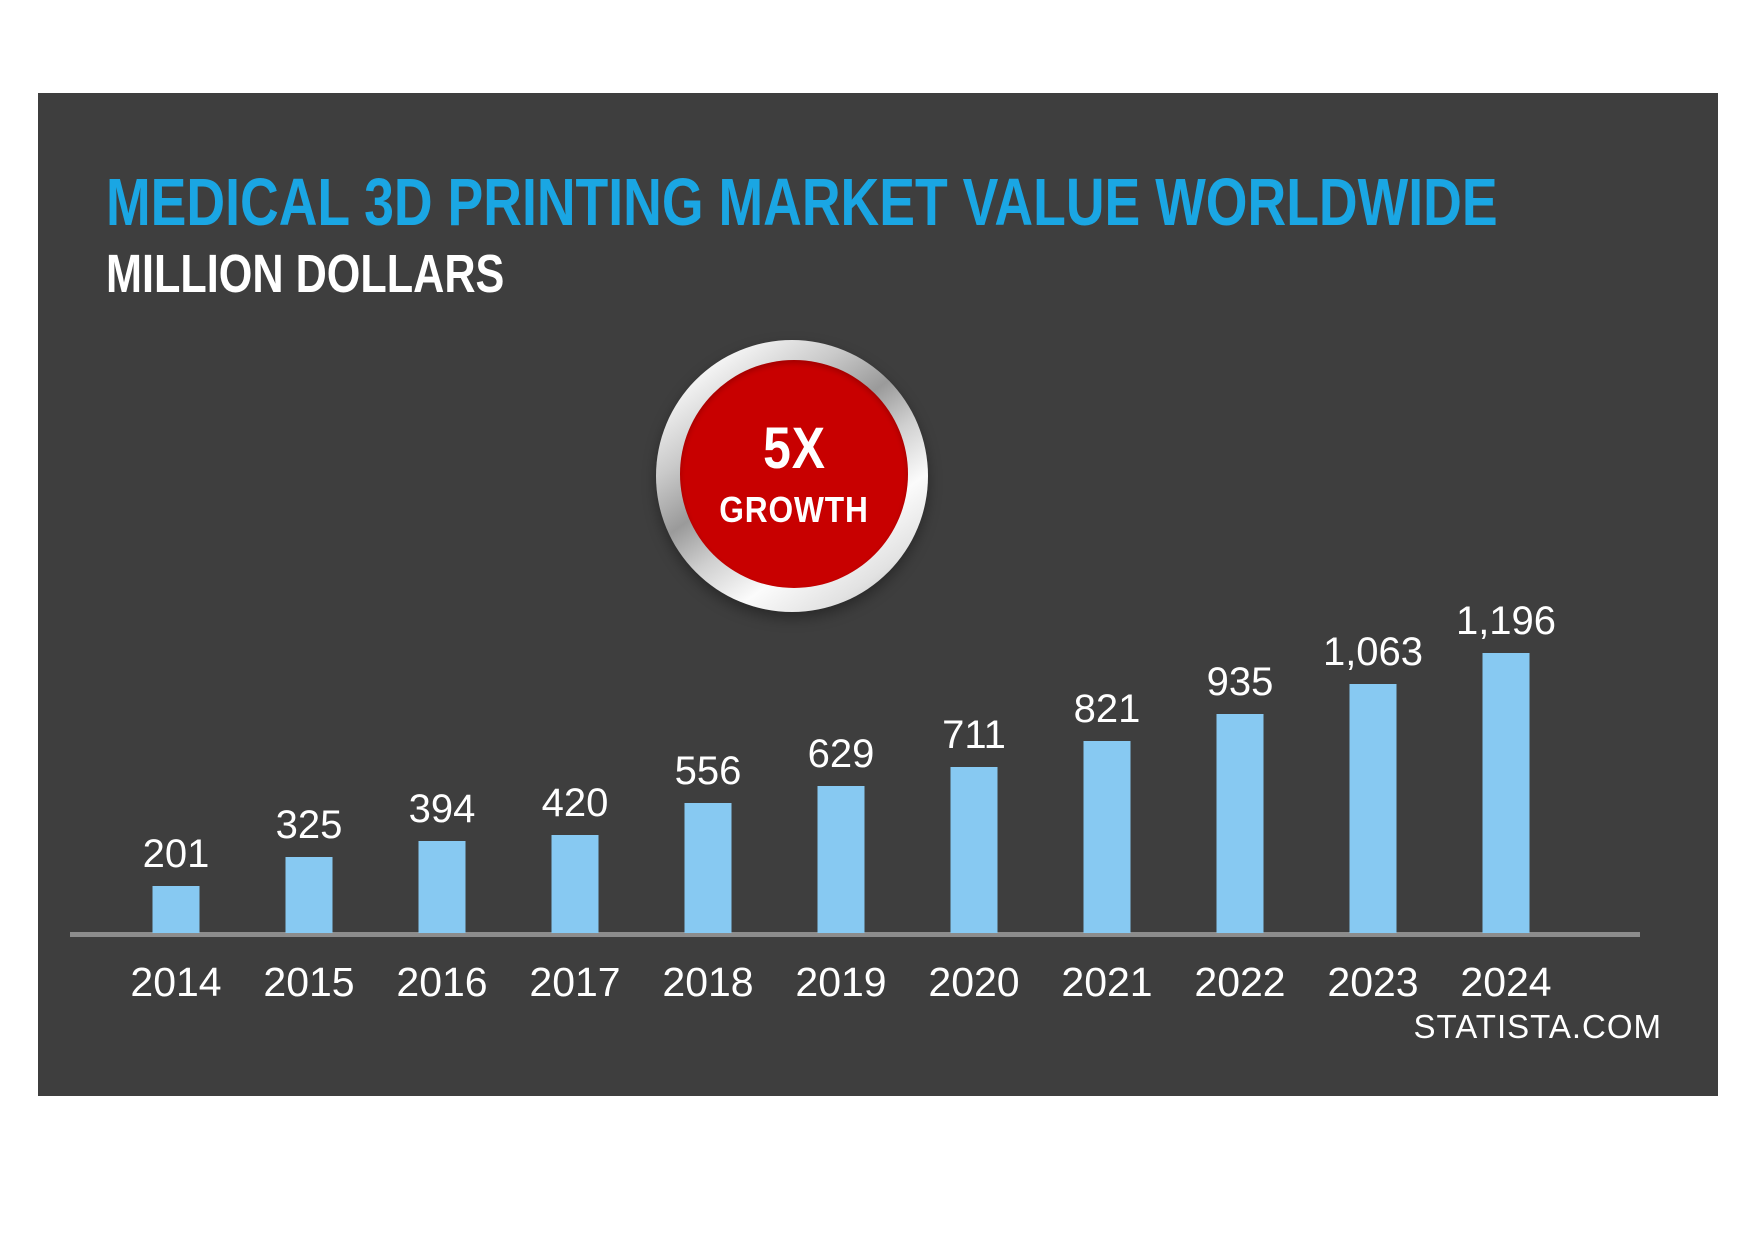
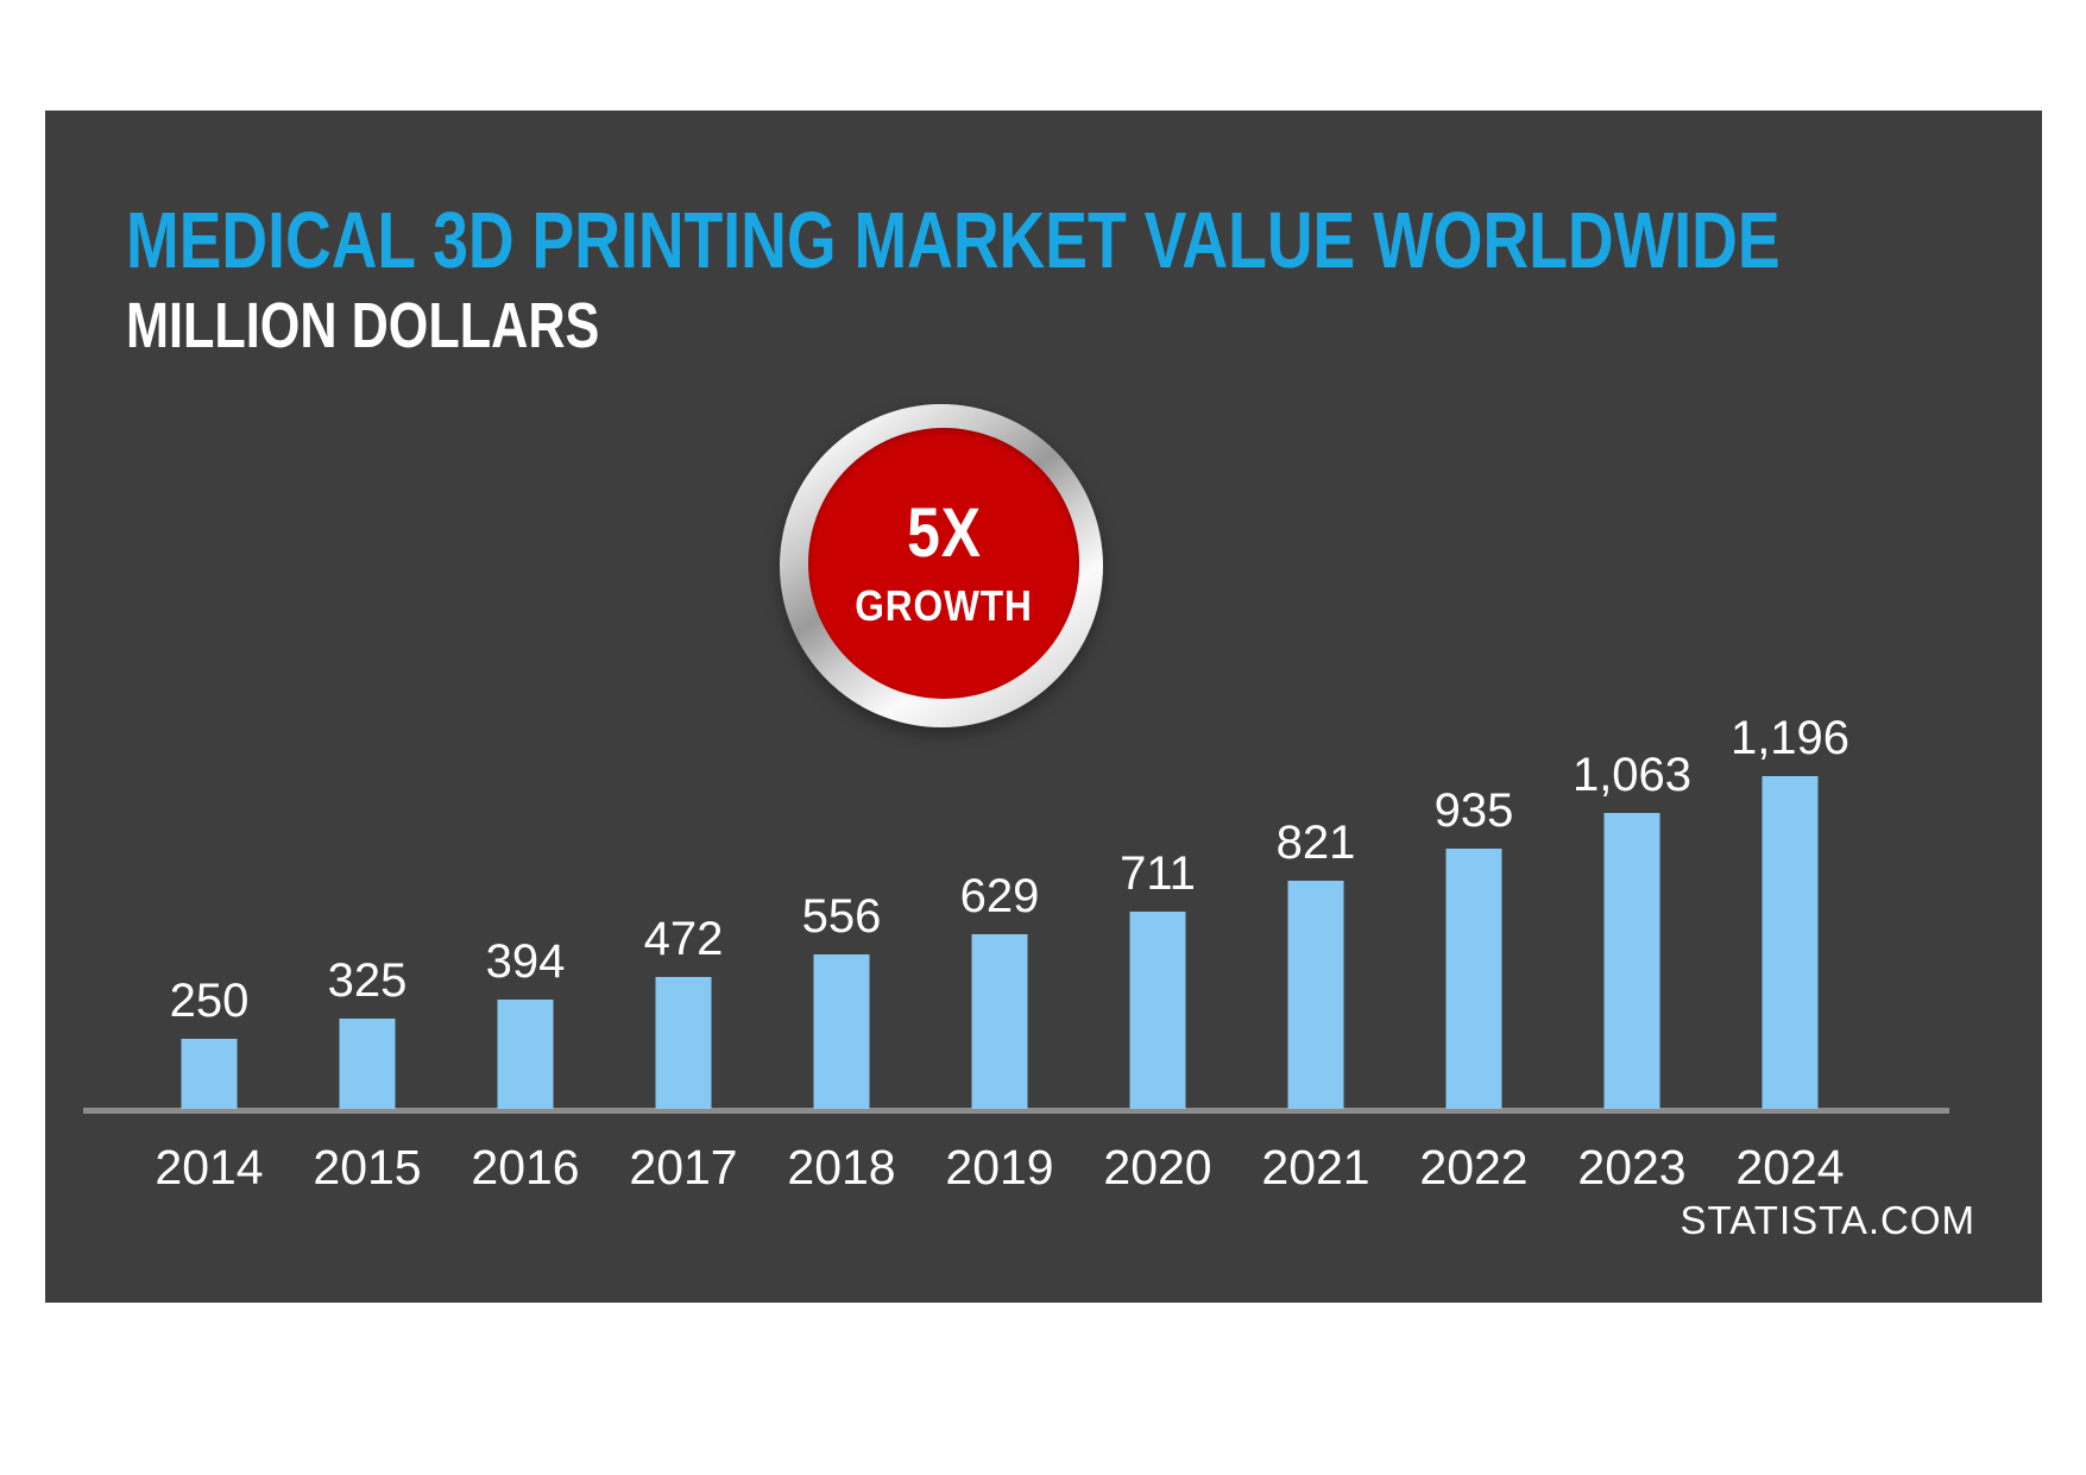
2014: 201 -> 250
2017: 420 -> 472
